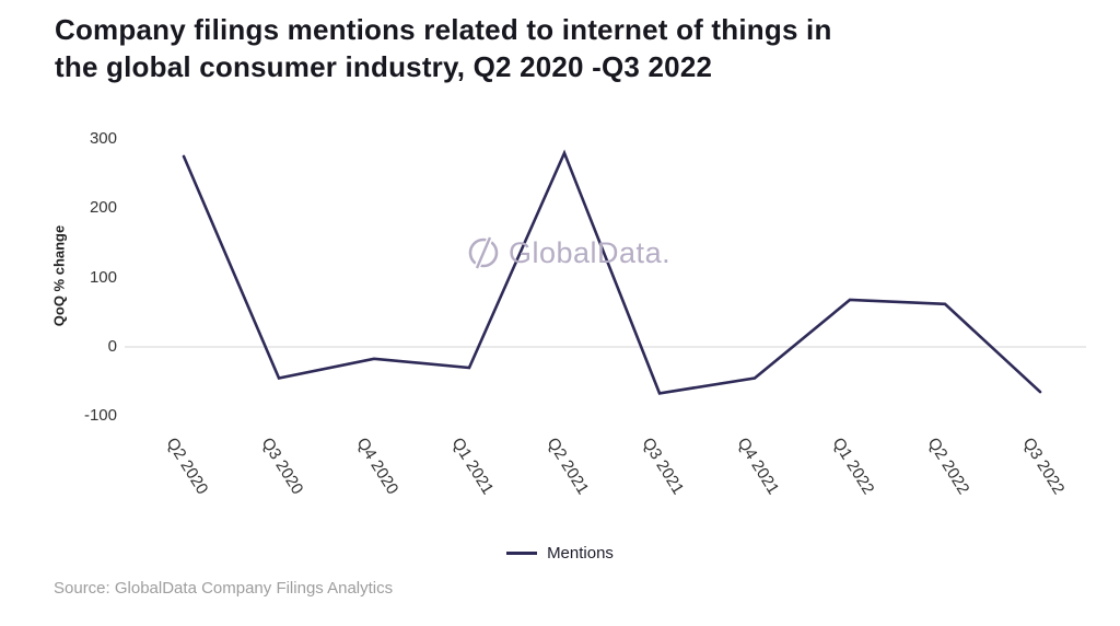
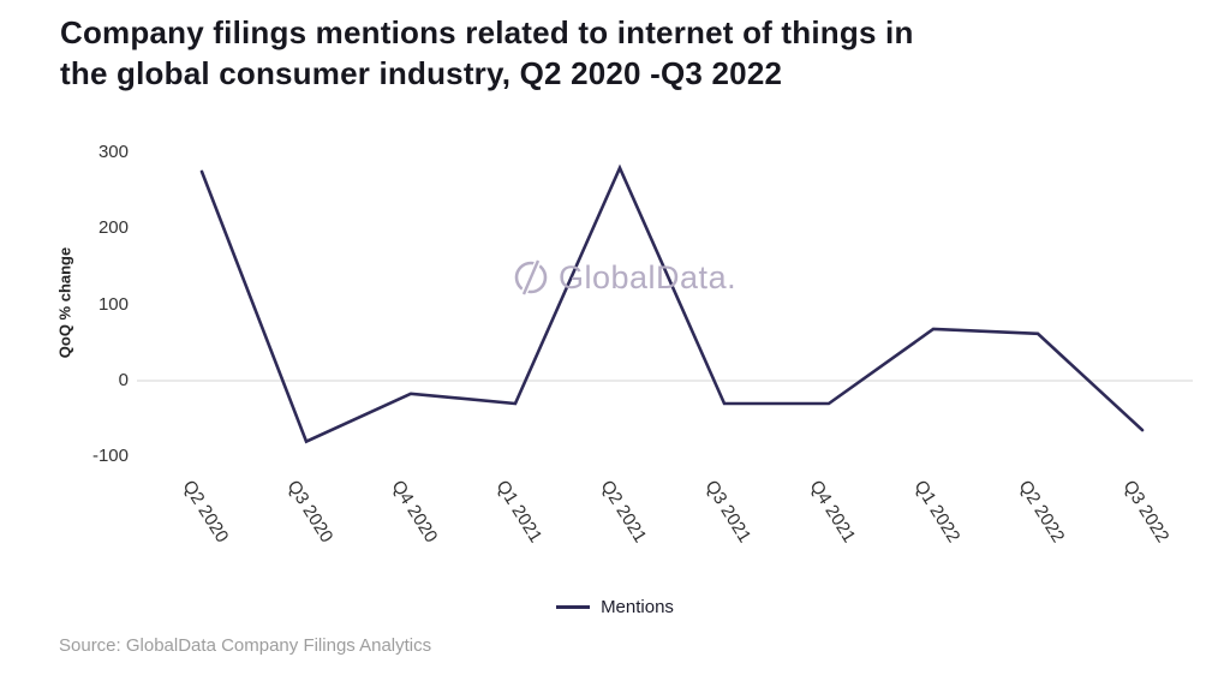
Q3 2020: -40 -> -80
Q3 2021: -70 -> -30
Q4 2021: -40 -> -30
